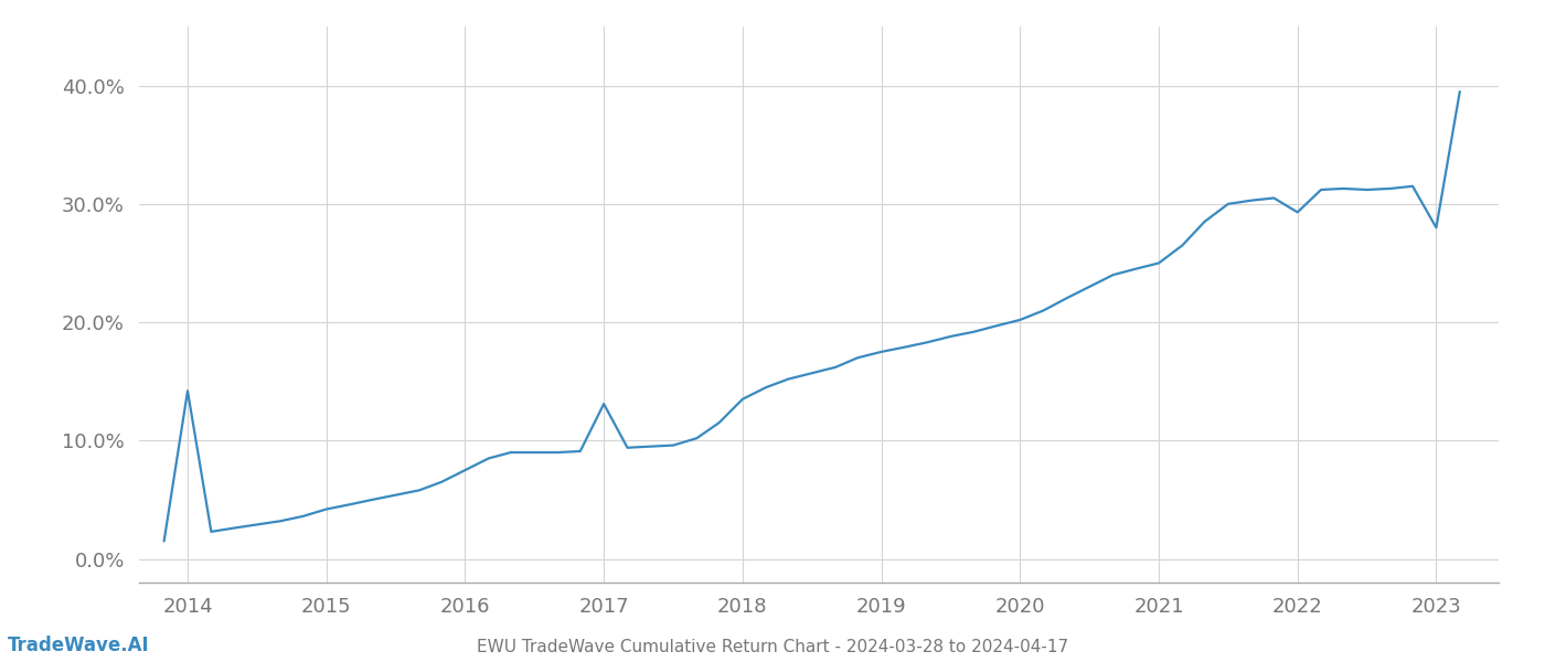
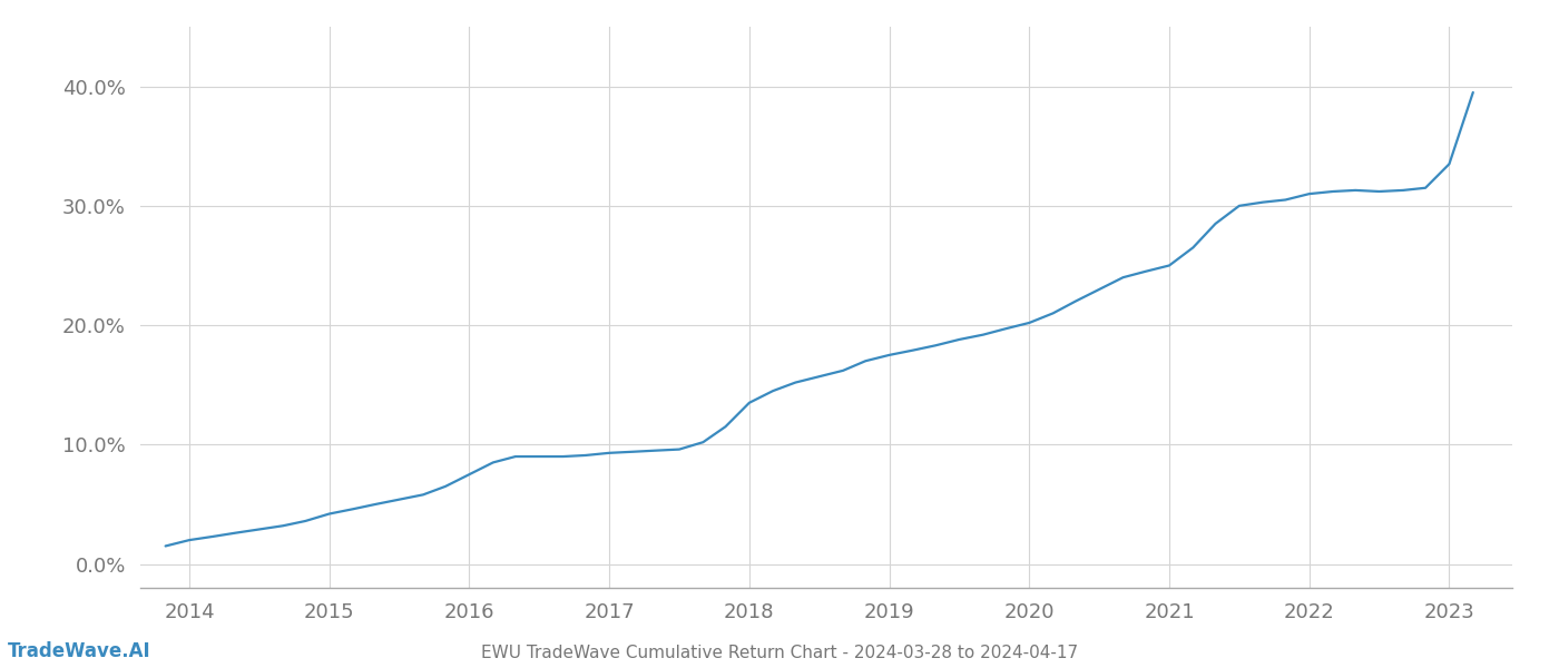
2014: 14.2% -> 2.0%
2017: 13.1% -> 9.3%
2022: 29.3% -> 31.0%
2023: 28.0% -> 33.5%
